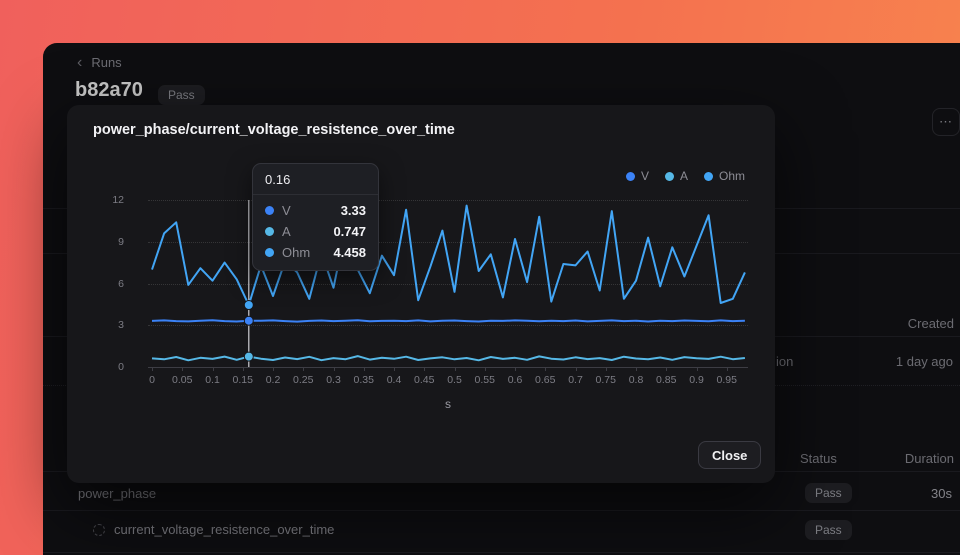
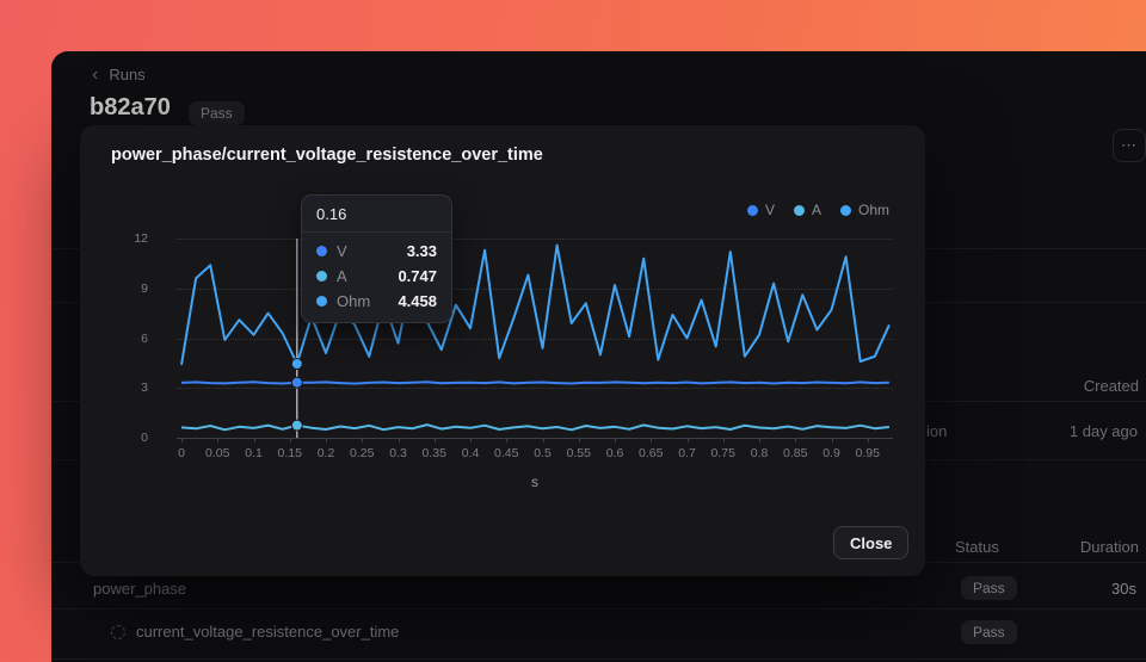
Ohm/0: 7.0 -> 4.4
Ohm/0.7: 7.3 -> 6.0
Ohm/0.9: 8.7 -> 7.7
